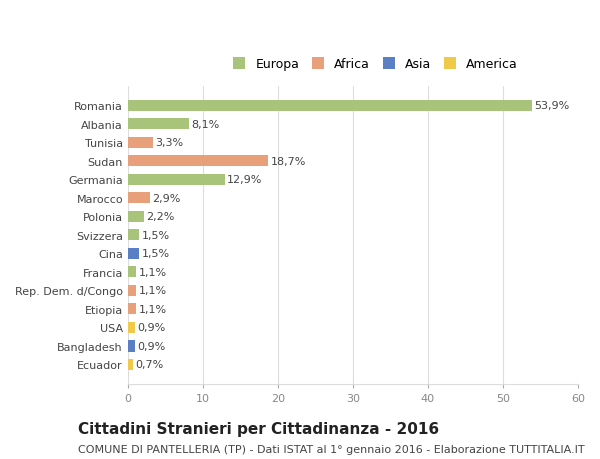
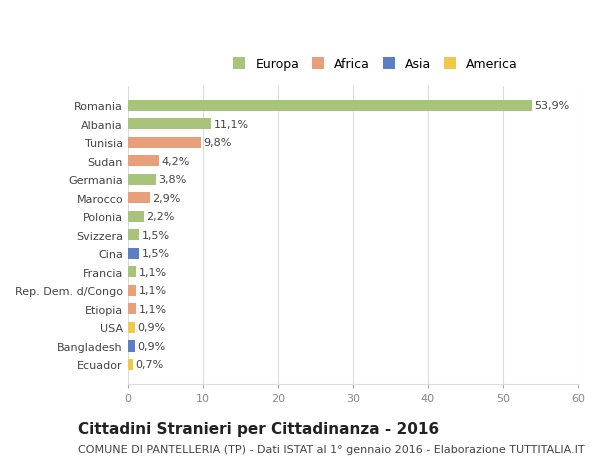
Albania: 8,1% -> 11,1%
Tunisia: 3,3% -> 9,8%
Sudan: 18,7% -> 4,2%
Germania: 12,9% -> 3,8%
